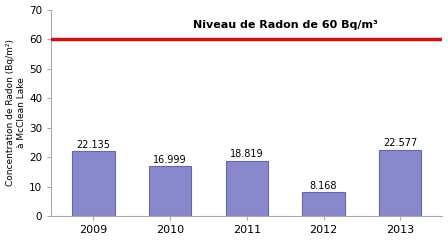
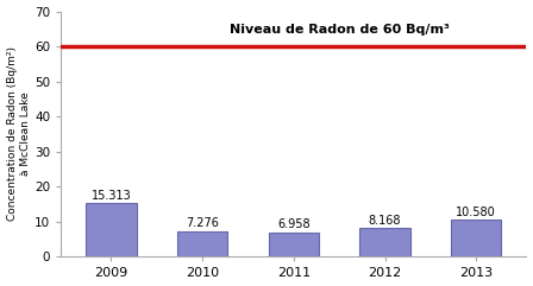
2009: 22.135 -> 15.313
2010: 16.999 -> 7.276
2011: 18.819 -> 6.958
2013: 22.577 -> 10.580
